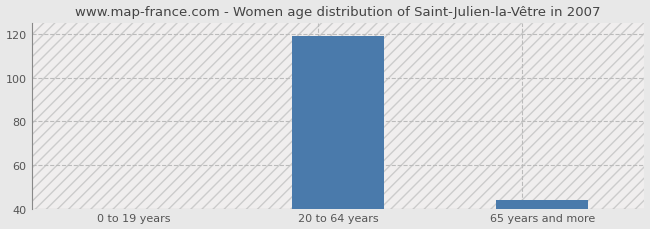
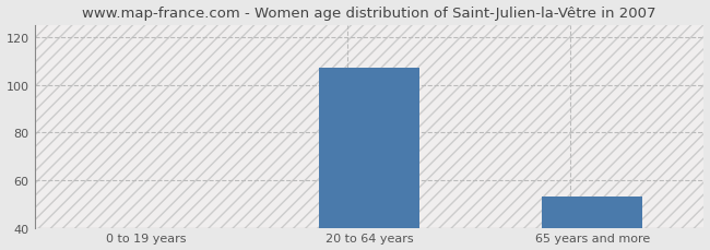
20 to 64 years: 119 -> 107
65 years and more: 44 -> 53
